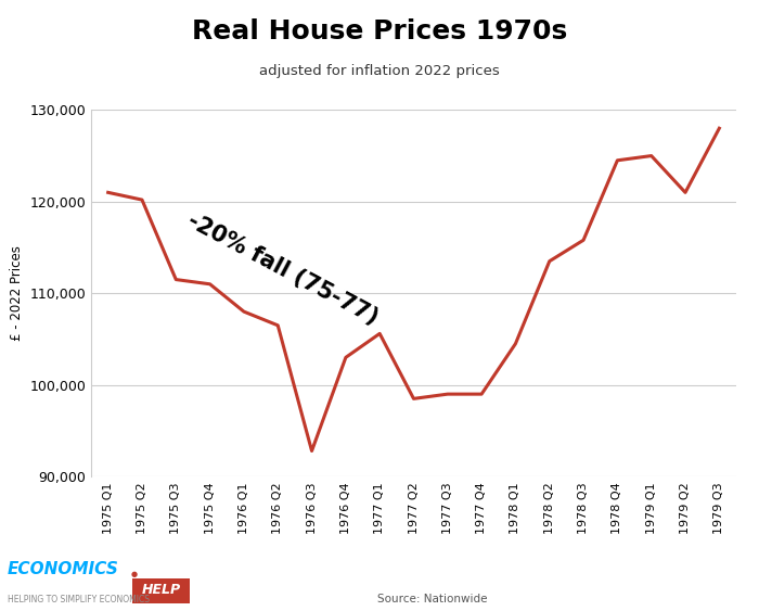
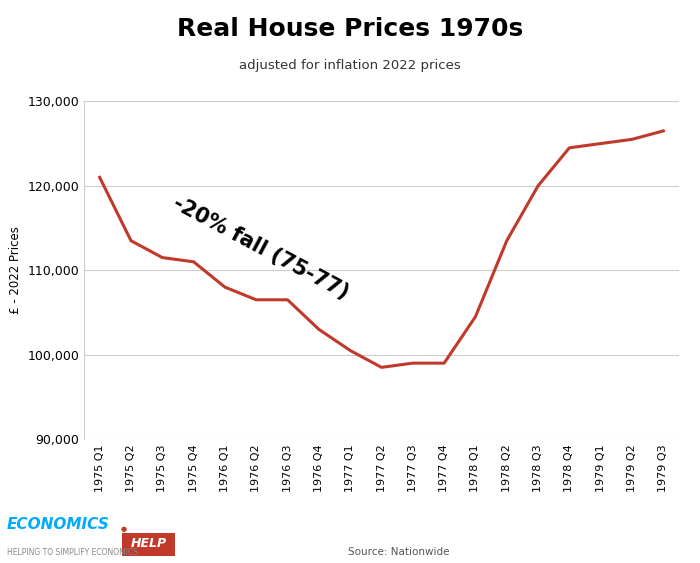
1975 Q2: 120,200 -> 113,500
1976 Q3: 92,800 -> 106,500
1977 Q1: 105,600 -> 100,500
1978 Q3: 115,800 -> 120,000
1979 Q2: 121,000 -> 125,500
1979 Q3: 128,000 -> 126,500
